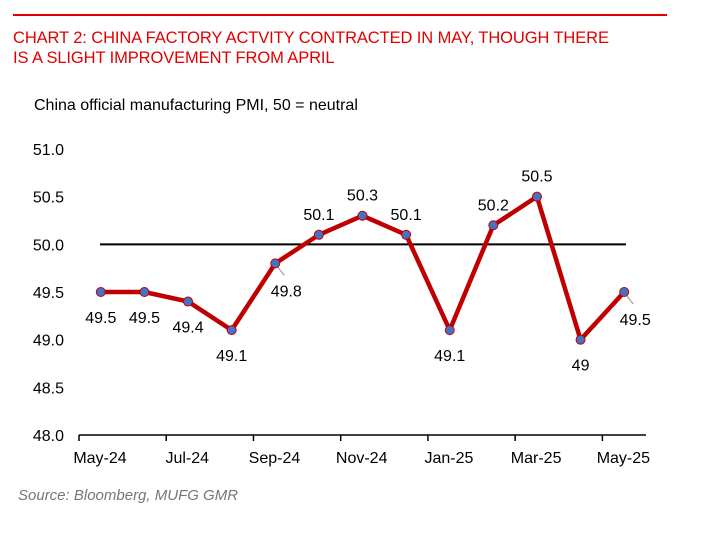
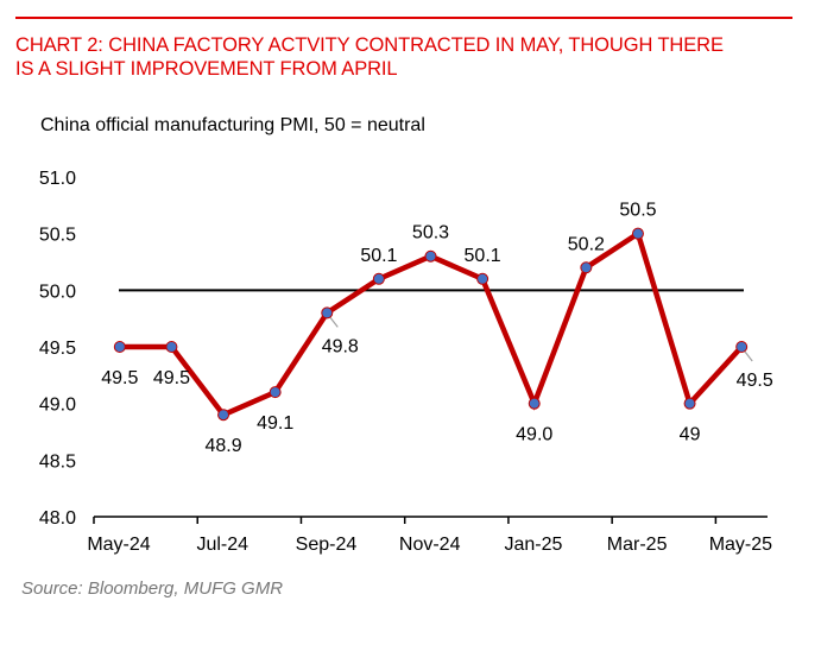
Jul-24: 49.4 -> 48.9
Jan-25: 49.1 -> 49.0
